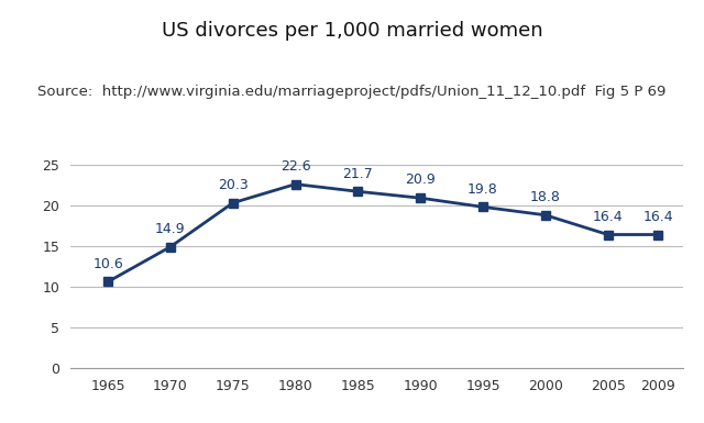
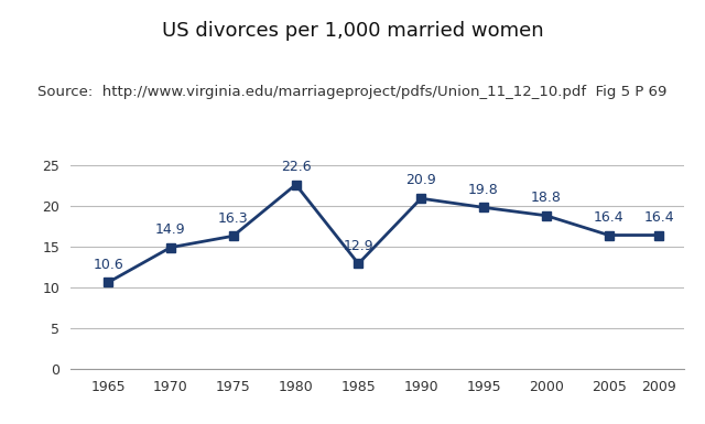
1975: 20.3 -> 16.3
1985: 21.7 -> 12.9
